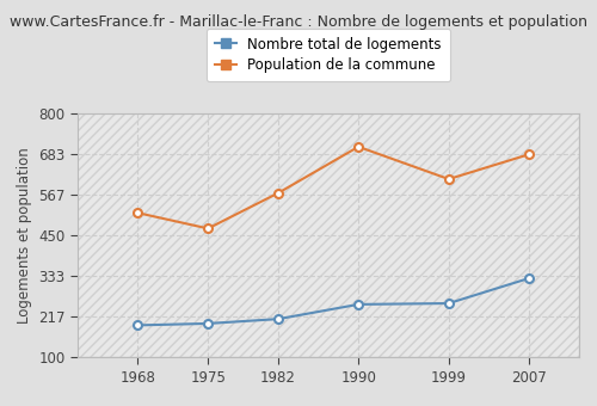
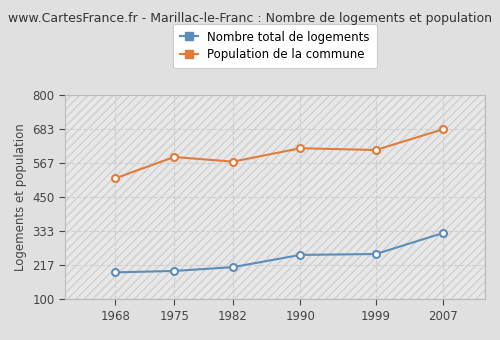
Population de la commune/1975: 470 -> 588
Population de la commune/1990: 705 -> 618
